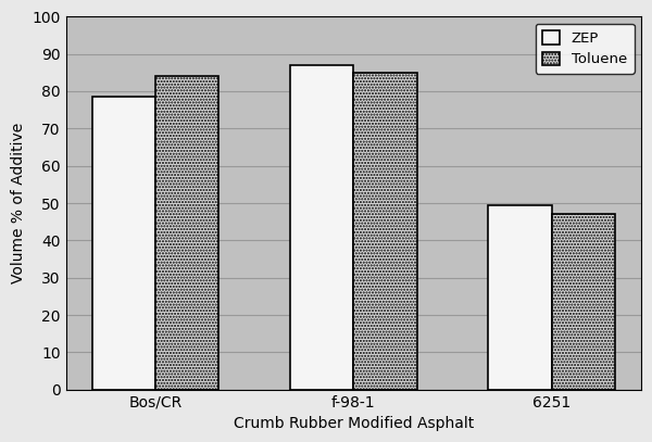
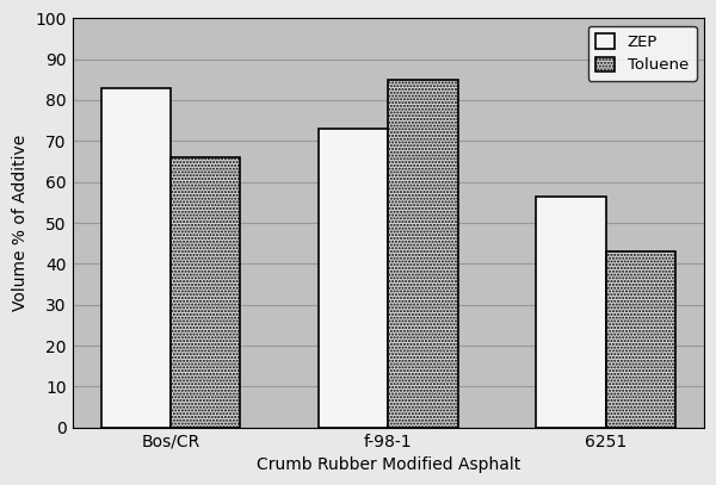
ZEP/Bos/CR: 78.5 -> 83.0
Toluene/Bos/CR: 84 -> 66
ZEP/f-98-1: 87.0 -> 73.0
ZEP/6251: 49.5 -> 56.5
Toluene/6251: 47 -> 43
